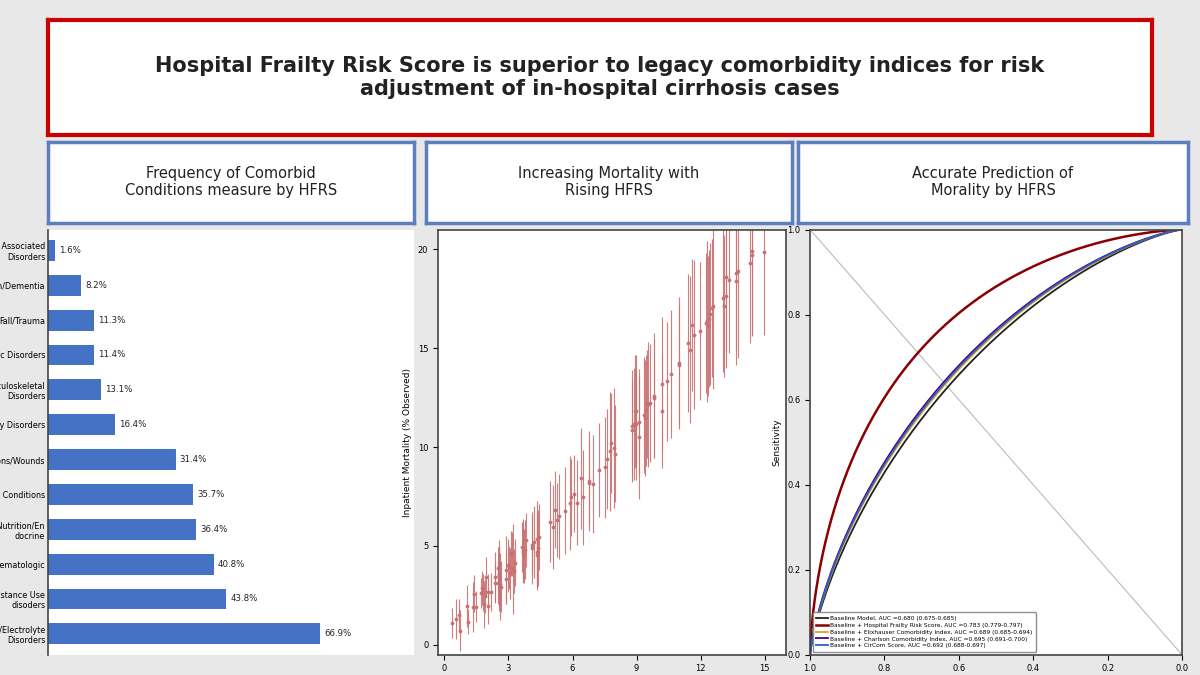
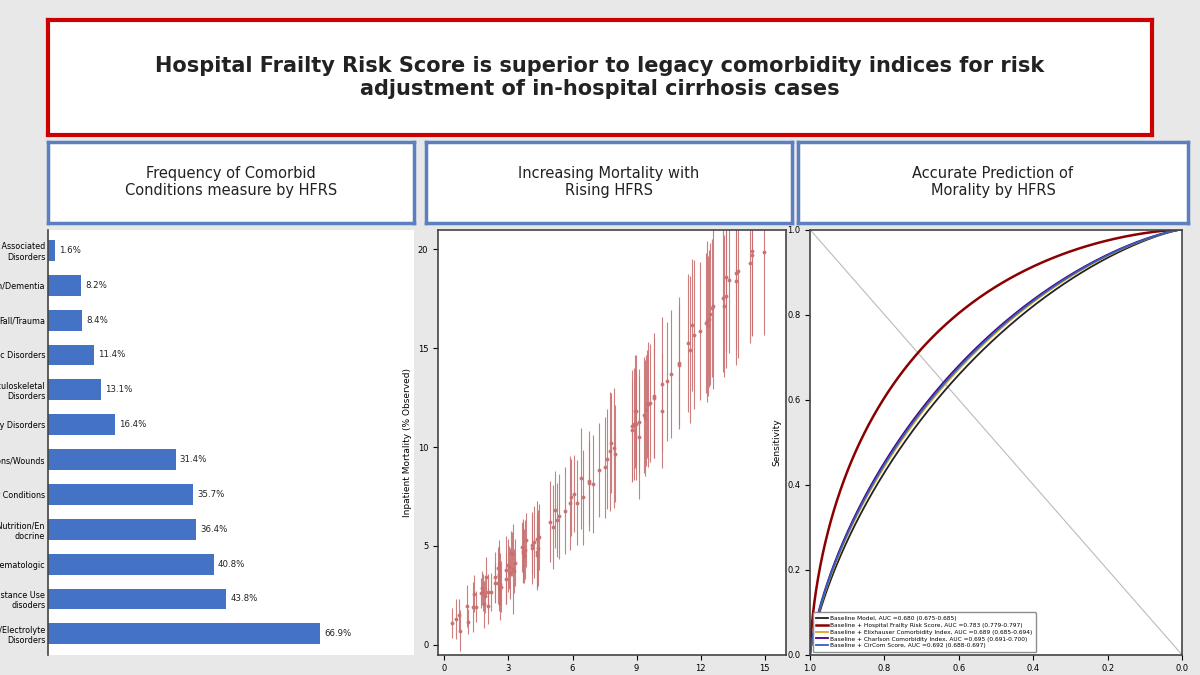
Fall/Trauma: 11.3% -> 8.4%
